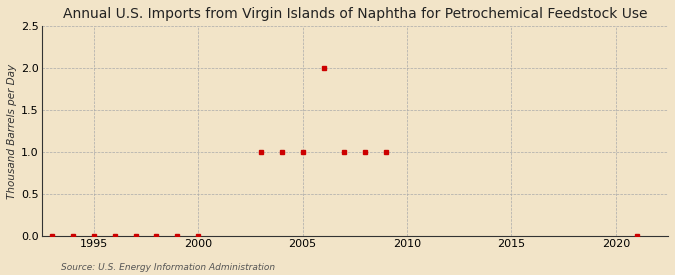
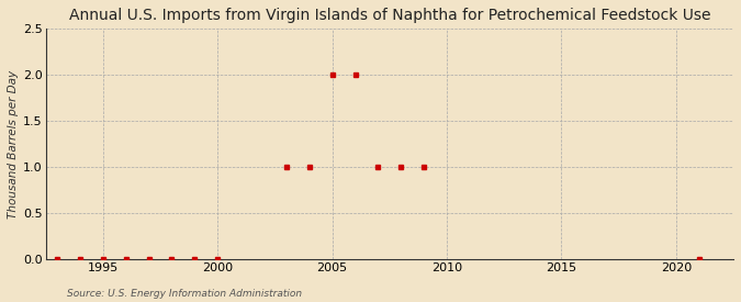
2005: 1 -> 2
